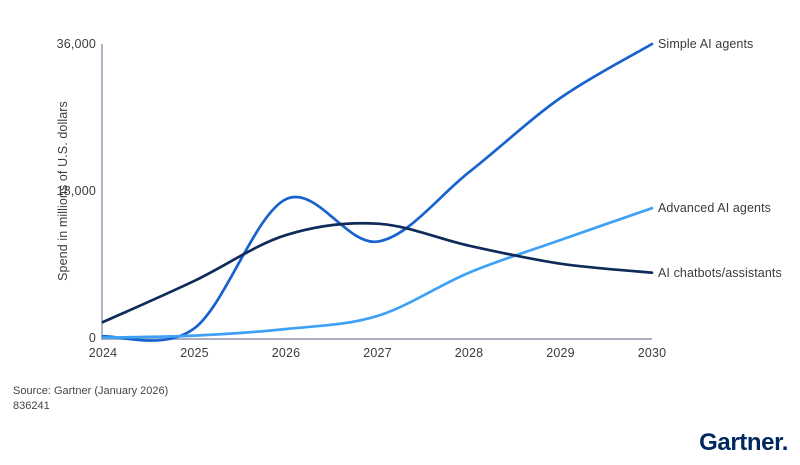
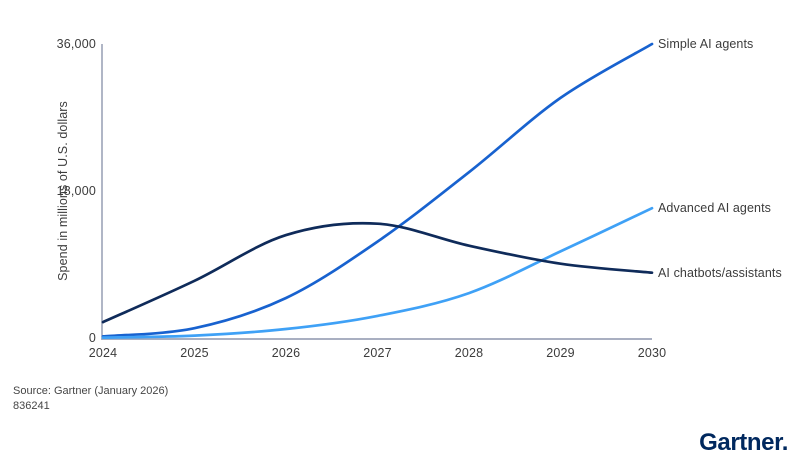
Simple AI agents/2026: 17000 -> 5000
Advanced AI agents/2028: 8000 -> 6000
Advanced AI agents/2029: 12000 -> 11000
